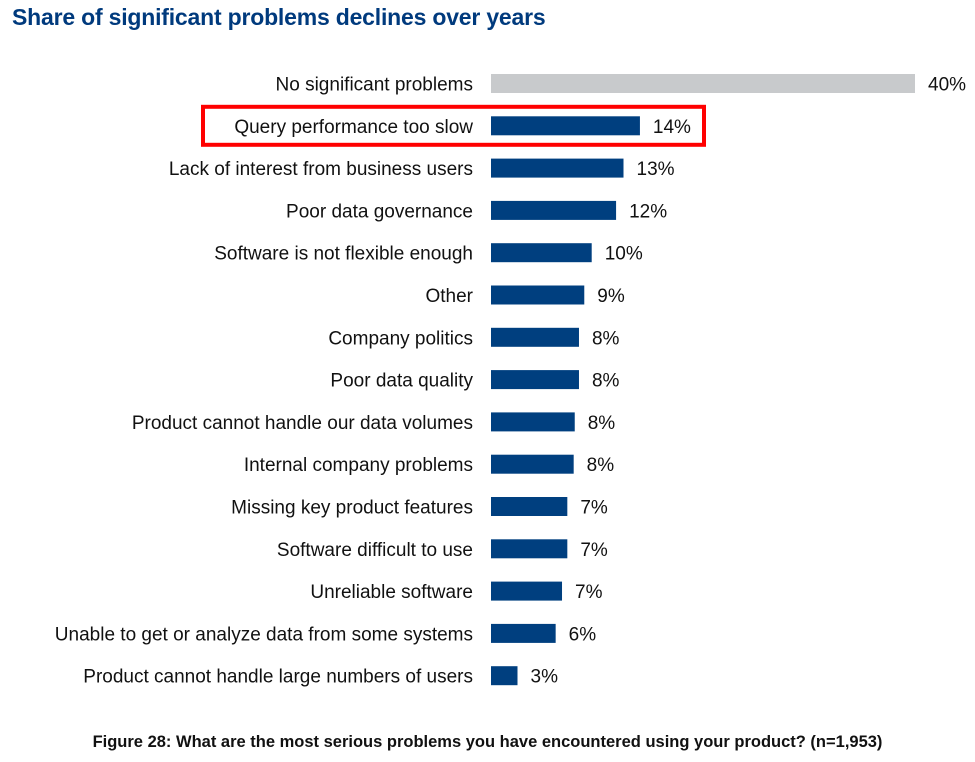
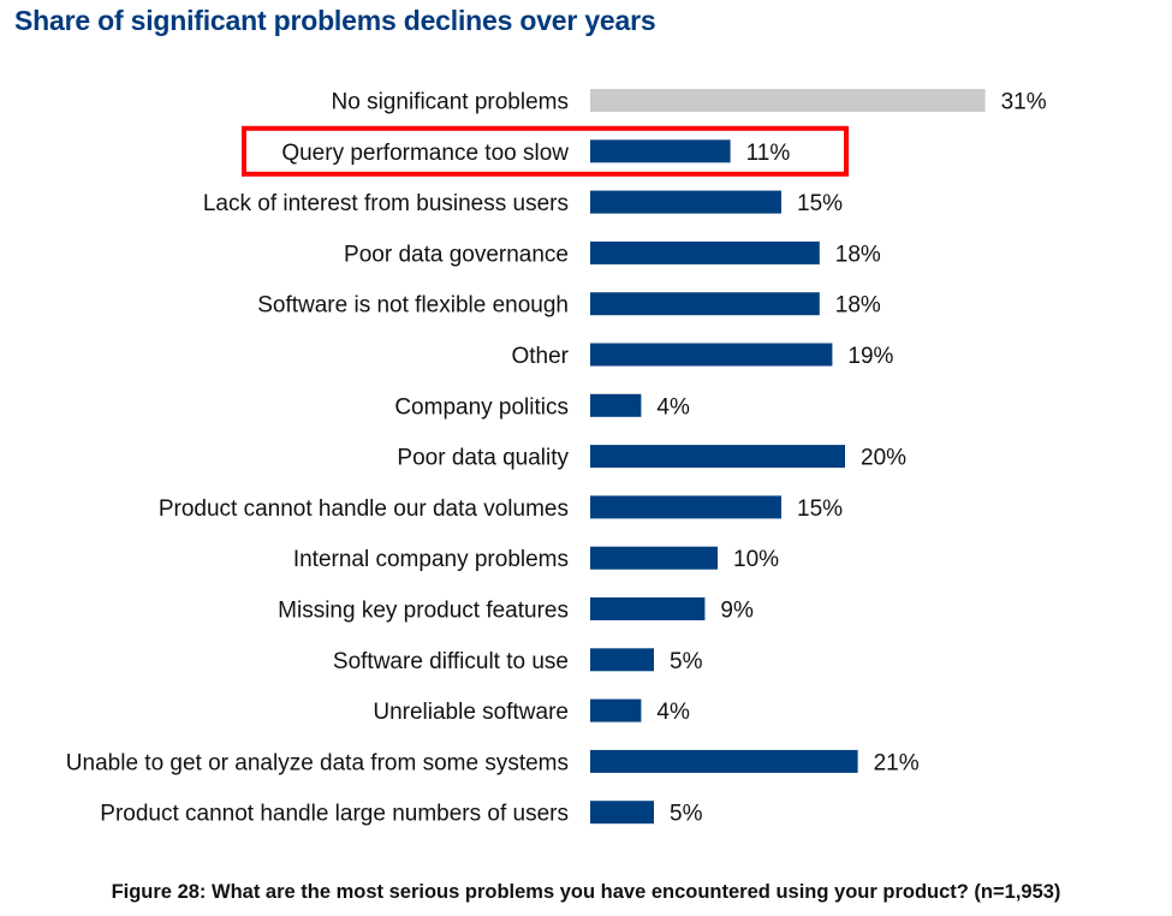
No significant problems: 40% -> 31%
Query performance too slow: 14% -> 11%
Lack of interest from business users: 13% -> 15%
Poor data governance: 12% -> 18%
Software is not flexible enough: 10% -> 18%
Other: 9% -> 19%
Company politics: 8% -> 4%
Poor data quality: 8% -> 20%
Product cannot handle our data volumes: 8% -> 15%
Internal company problems: 8% -> 10%
Missing key product features: 7% -> 9%
Software difficult to use: 7% -> 5%
Unreliable software: 7% -> 4%
Unable to get or analyze data from some systems: 6% -> 21%
Product cannot handle large numbers of users: 3% -> 5%
